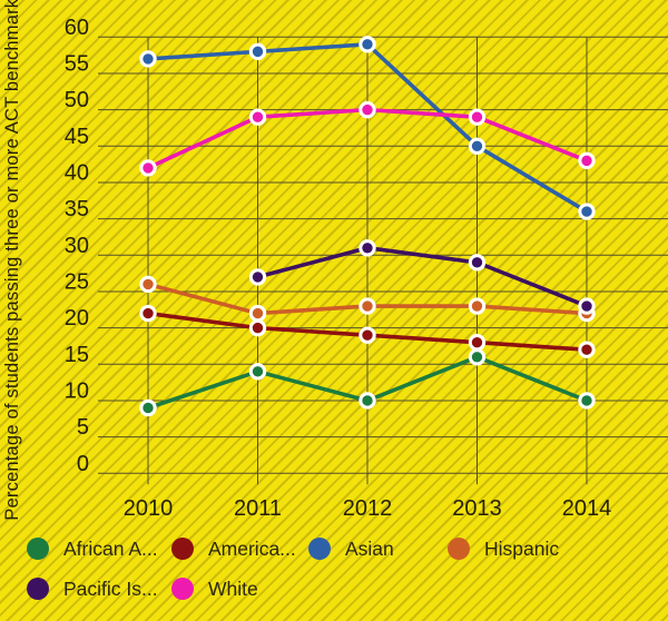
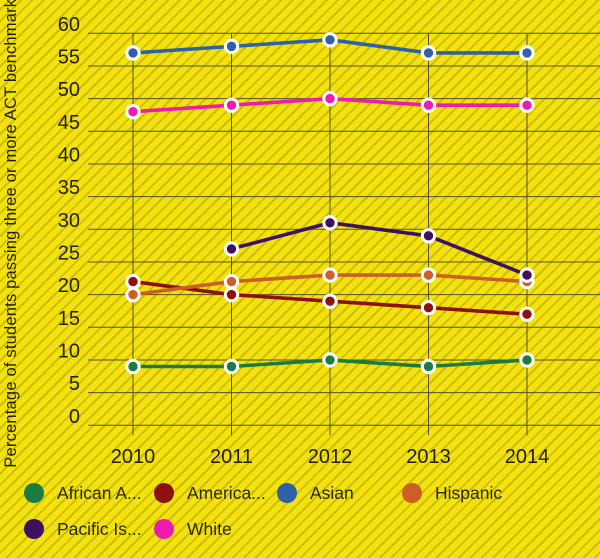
Hispanic/2010: 26 -> 20
White/2010: 42 -> 48
African A.../2011: 14 -> 9
African A.../2013: 16 -> 9
Asian/2013: 45 -> 57
Asian/2014: 36 -> 57
White/2014: 43 -> 49
